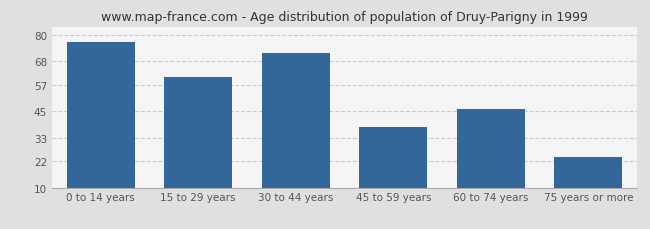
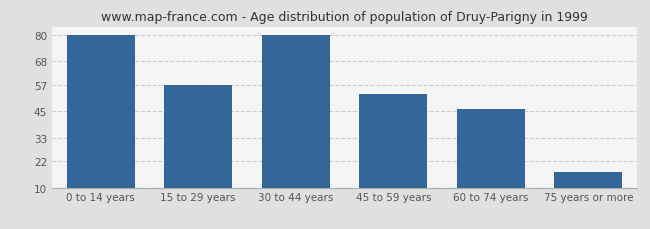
0 to 14 years: 77 -> 80
15 to 29 years: 61 -> 57
30 to 44 years: 72 -> 80
45 to 59 years: 38 -> 53
75 years or more: 24 -> 17
